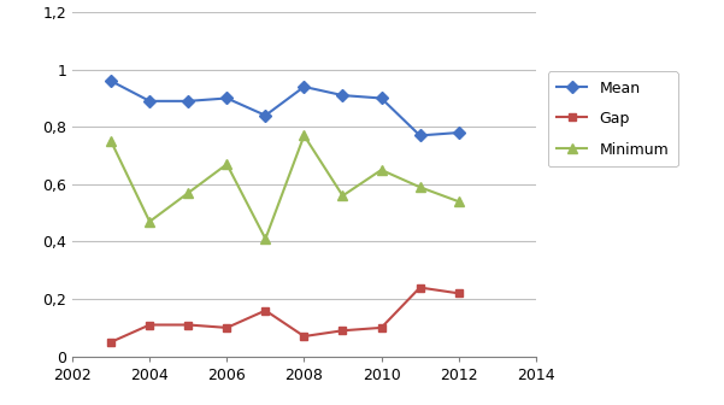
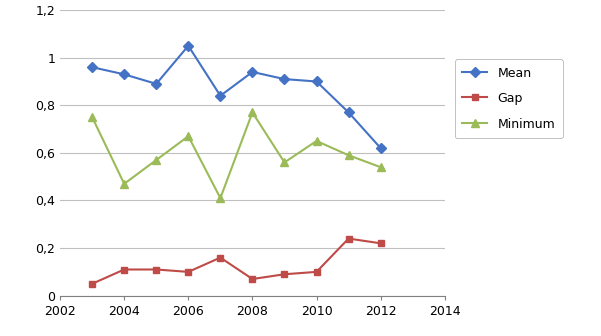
Mean/2004: 0,89 -> 0,93
Mean/2006: 0,90 -> 1,05
Mean/2012: 0,78 -> 0,62
